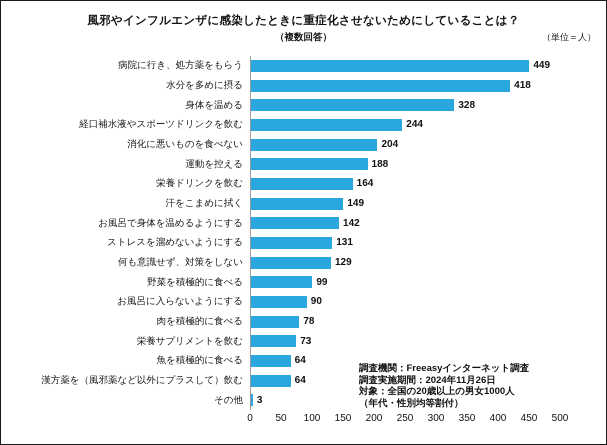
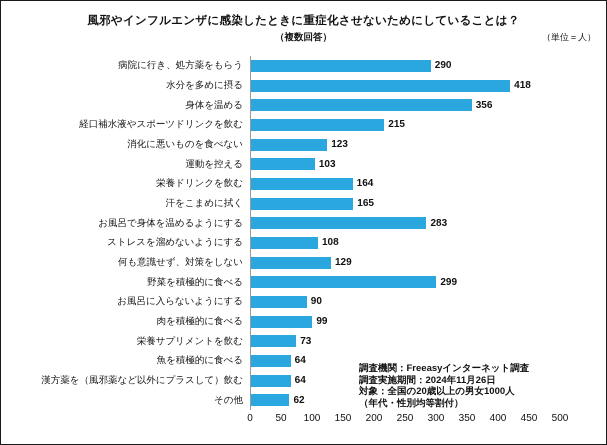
病院に行き、処方薬をもらう: 449 -> 290
身体を温める: 328 -> 356
経口補水液やスポーツドリンクを飲む: 244 -> 215
消化に悪いものを食べない: 204 -> 123
運動を控える: 188 -> 103
汗をこまめに拭く: 149 -> 165
お風呂で身体を温めるようにする: 142 -> 283
ストレスを溜めないようにする: 131 -> 108
野菜を積極的に食べる: 99 -> 299
肉を積極的に食べる: 78 -> 99
その他: 3 -> 62
